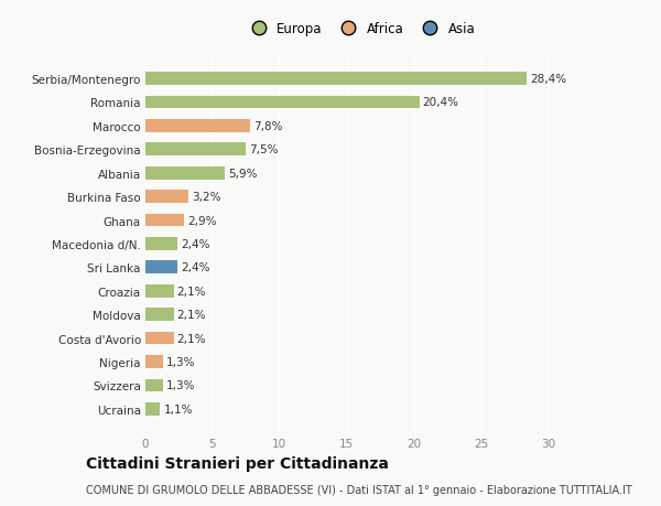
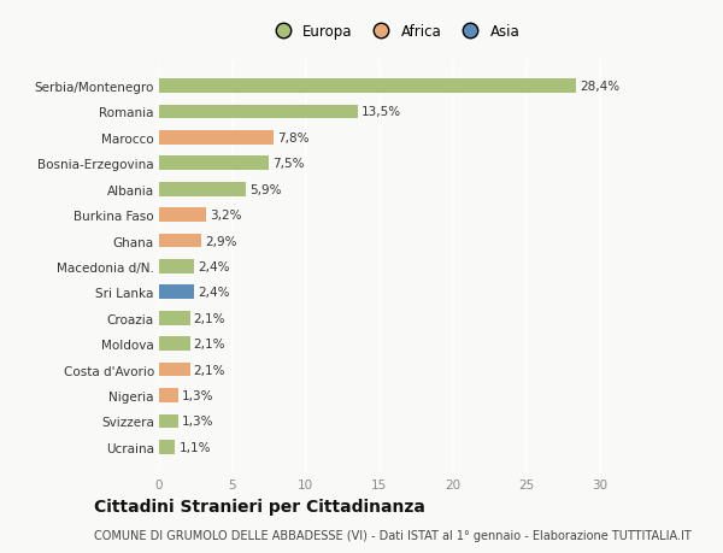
Romania: 20,4% -> 13,5%
